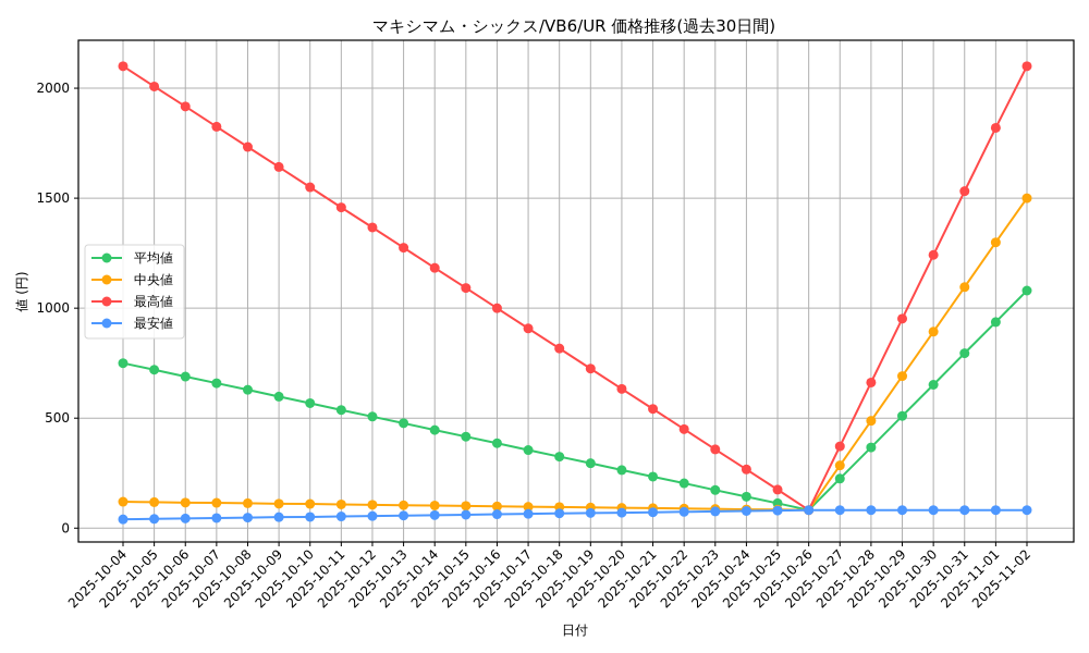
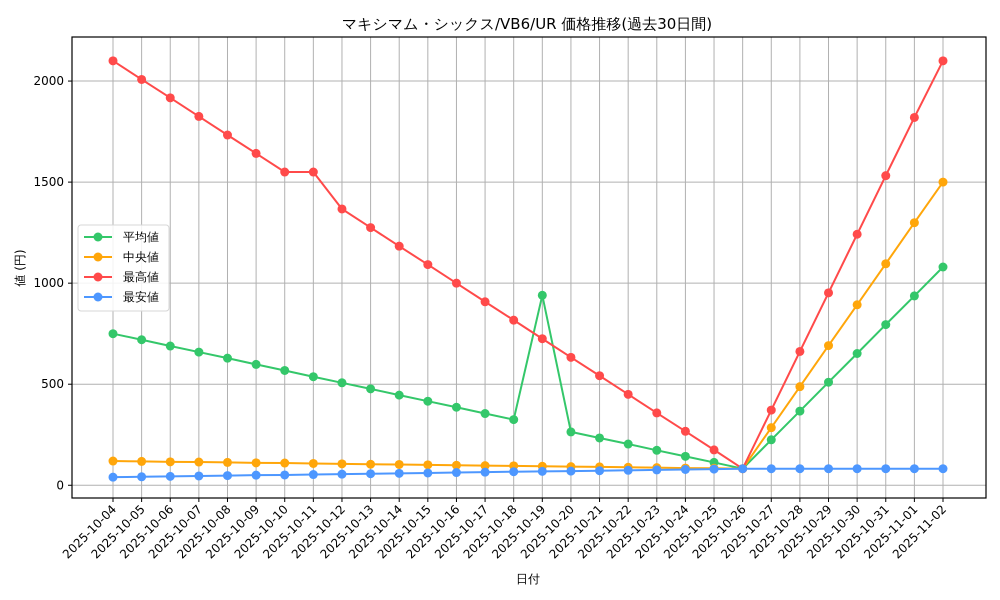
最高値/2025-10-11: 1460 -> 1550
平均値/2025-10-19: 300 -> 940
